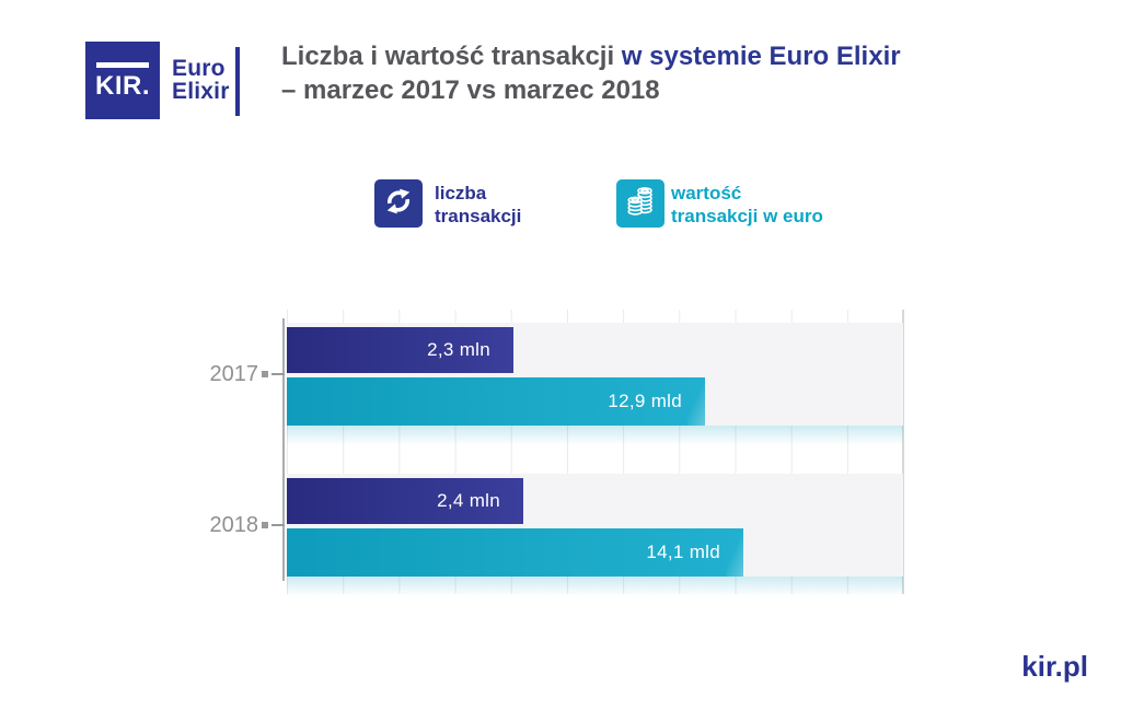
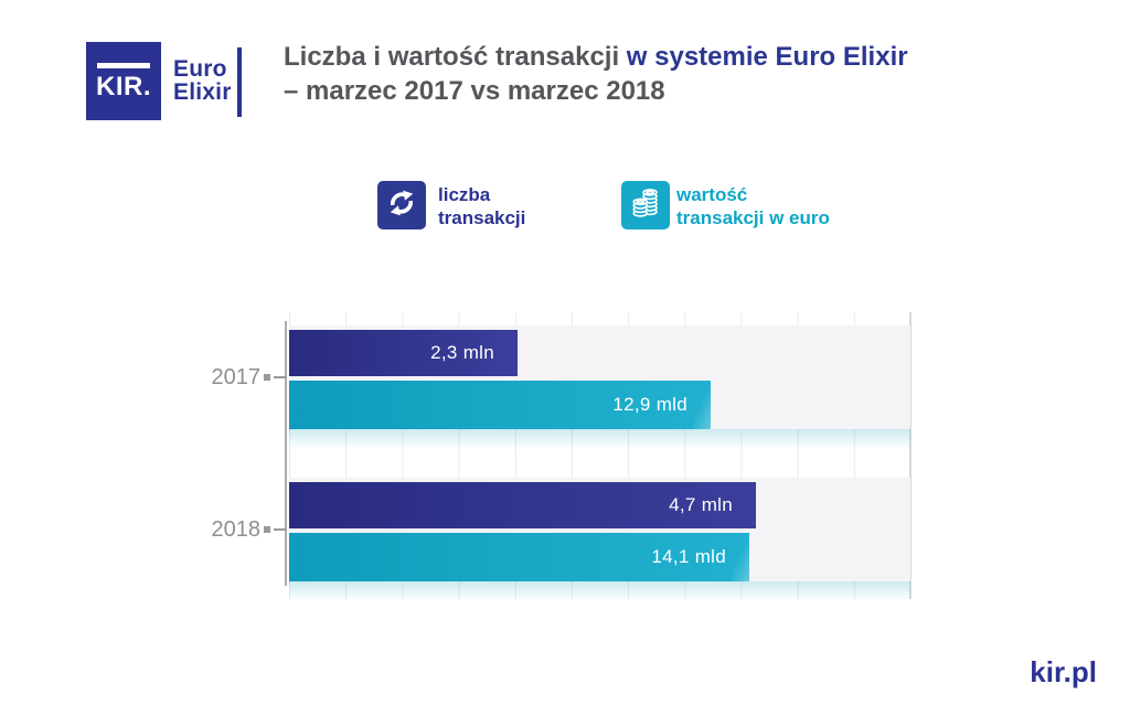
liczba transakcji/2018: 2,4 -> 4,7
